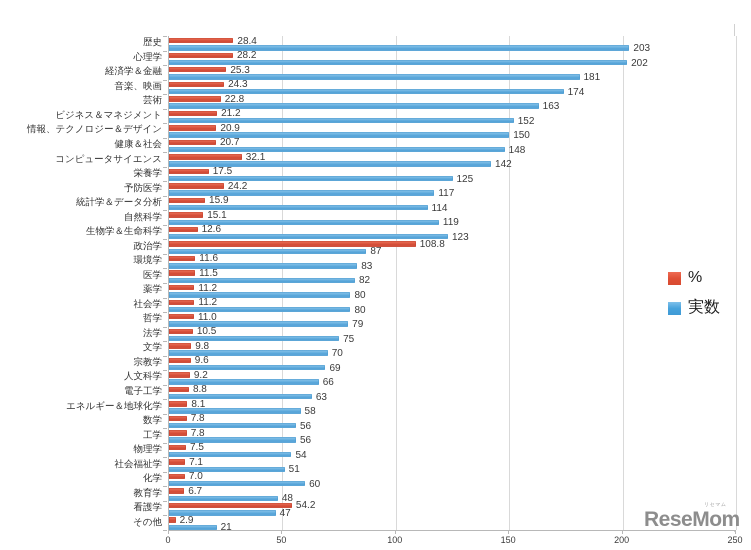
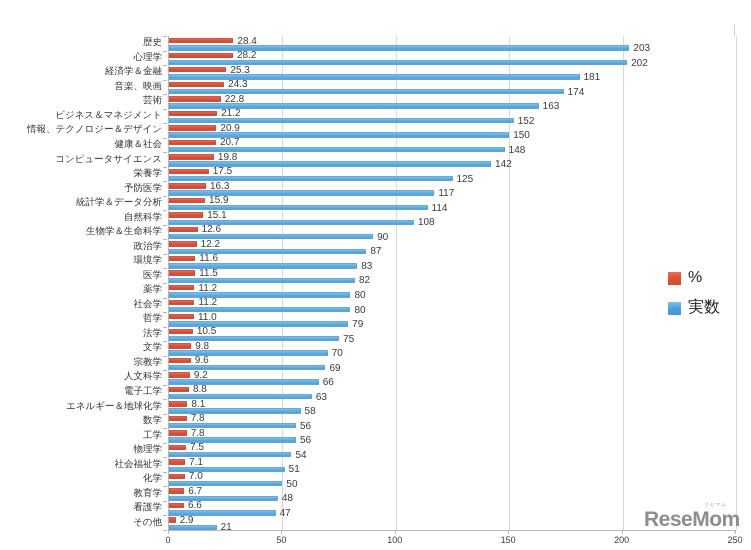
%/コンピュータサイエンス: 32.1 -> 19.8
%/予防医学: 24.2 -> 16.3
実数/自然科学: 119 -> 108
実数/生物学＆生命科学: 123 -> 90
%/政治学: 108.8 -> 12.2
実数/化学: 60 -> 50
%/看護学: 54.2 -> 6.6
